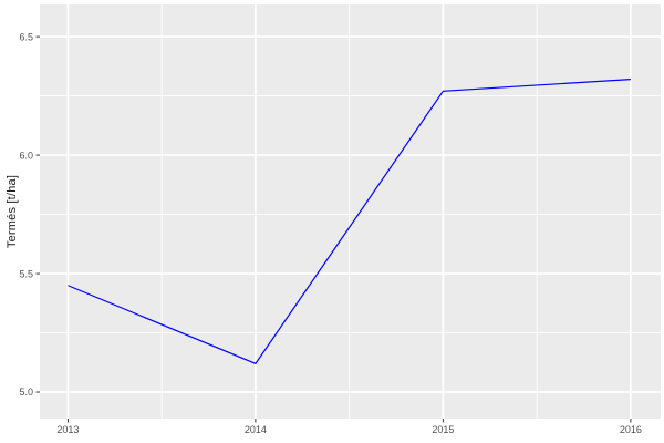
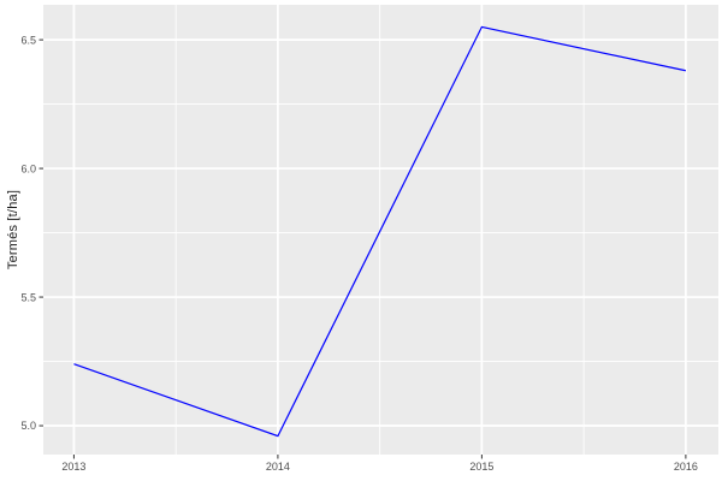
2013: 5.45 -> 5.24
2014: 5.12 -> 4.96
2015: 6.27 -> 6.55
2016: 6.32 -> 6.38
